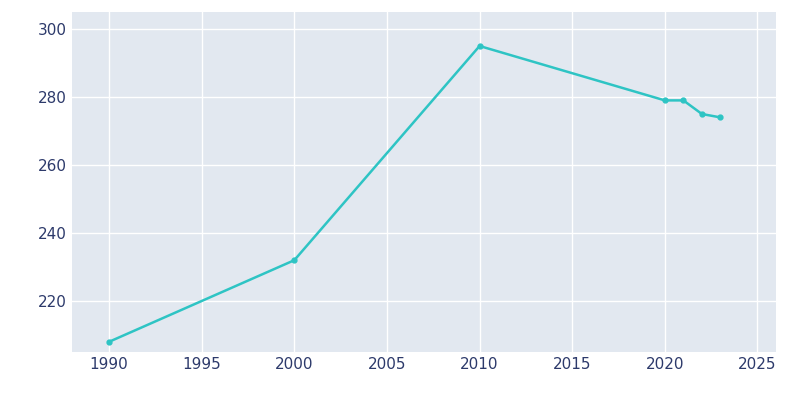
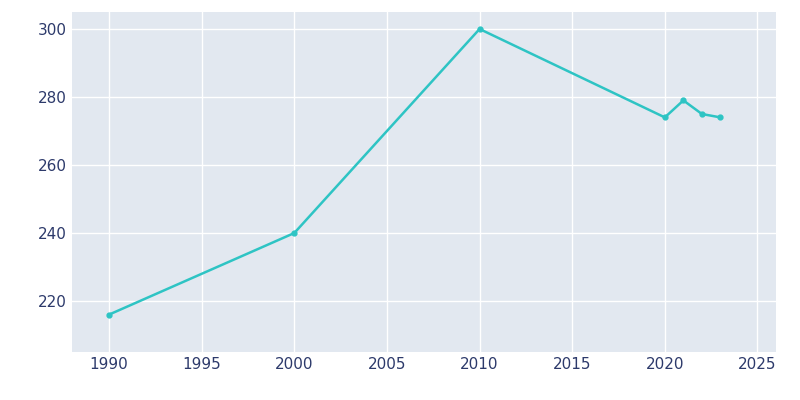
1990: 208 -> 216
2000: 232 -> 240
2010: 295 -> 300
2020: 279 -> 274
